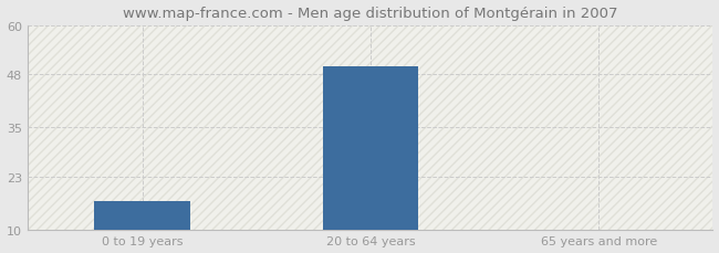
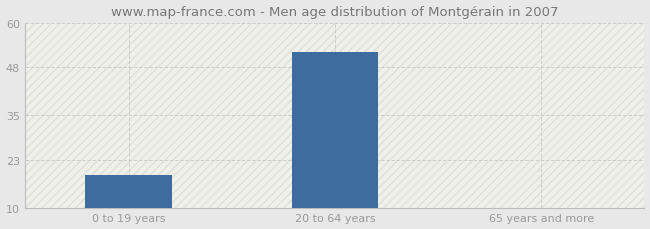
0 to 19 years: 17 -> 19
20 to 64 years: 50 -> 52
